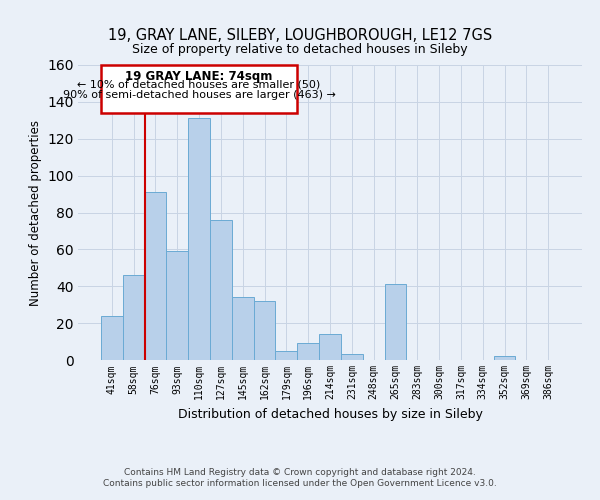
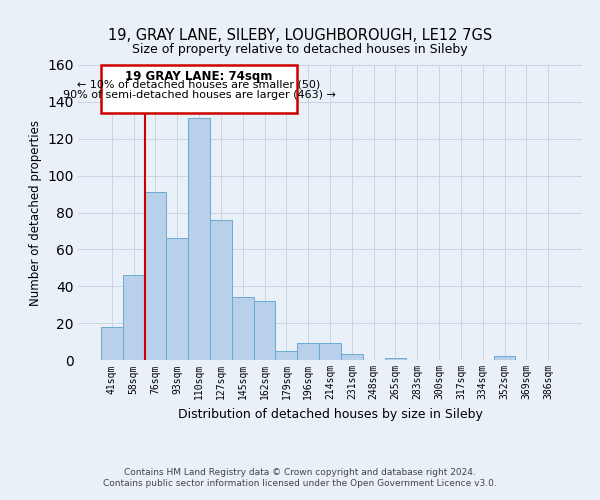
41sqm: 24 -> 18
93sqm: 59 -> 66
214sqm: 14 -> 9
265sqm: 41 -> 1
